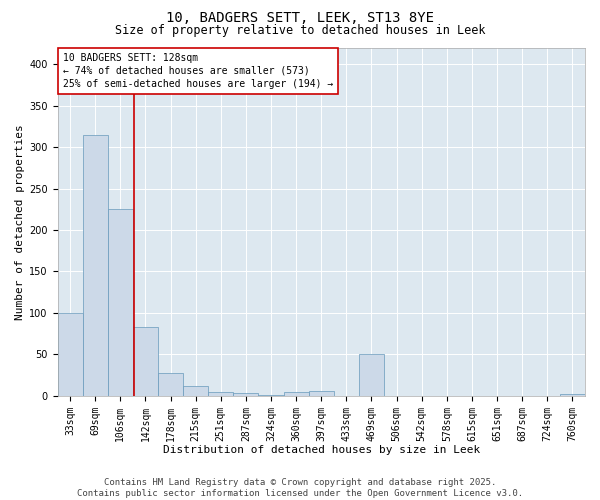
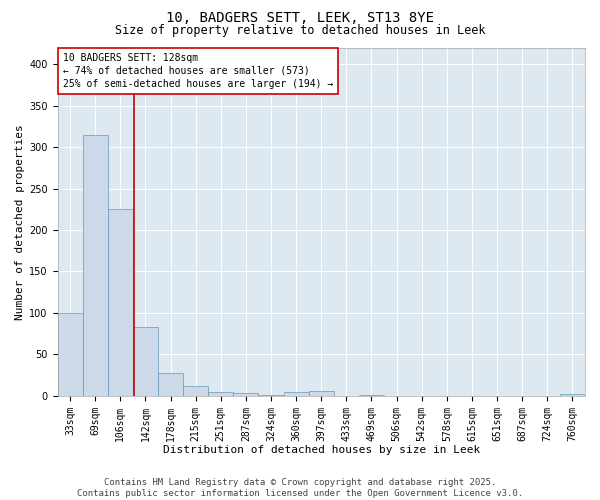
469sqm: 50 -> 1
